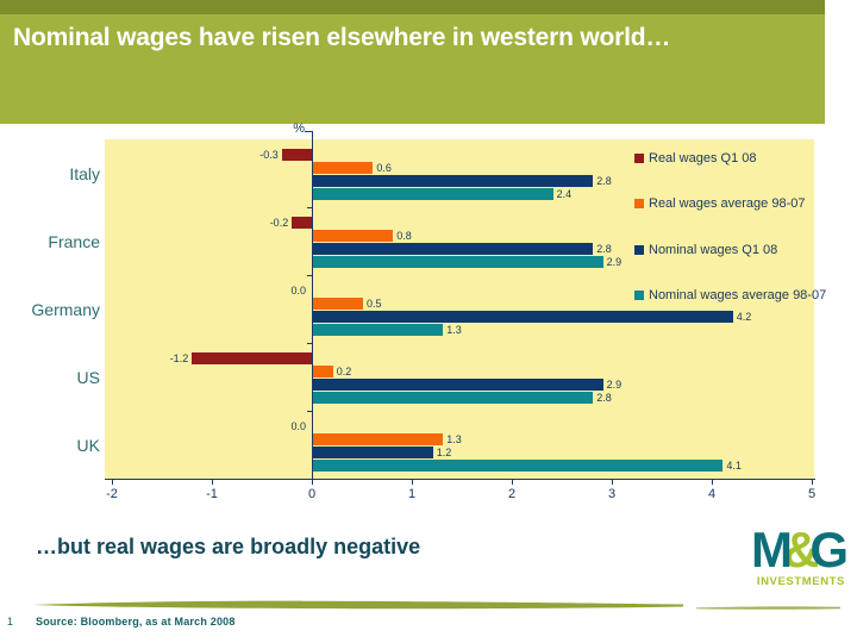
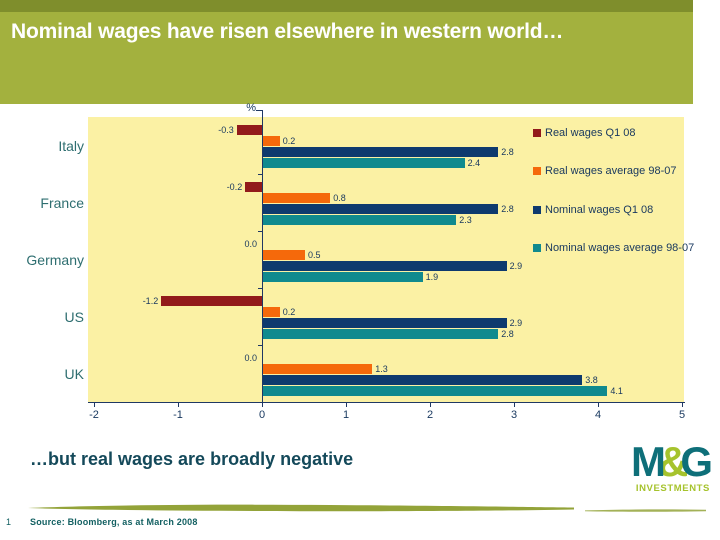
Real wages average 98-07/Italy: 0.6 -> 0.2
Nominal wages average 98-07/France: 2.9 -> 2.3
Nominal wages Q1 08/Germany: 4.2 -> 2.9
Nominal wages average 98-07/Germany: 1.3 -> 1.9
Nominal wages Q1 08/UK: 1.2 -> 3.8
